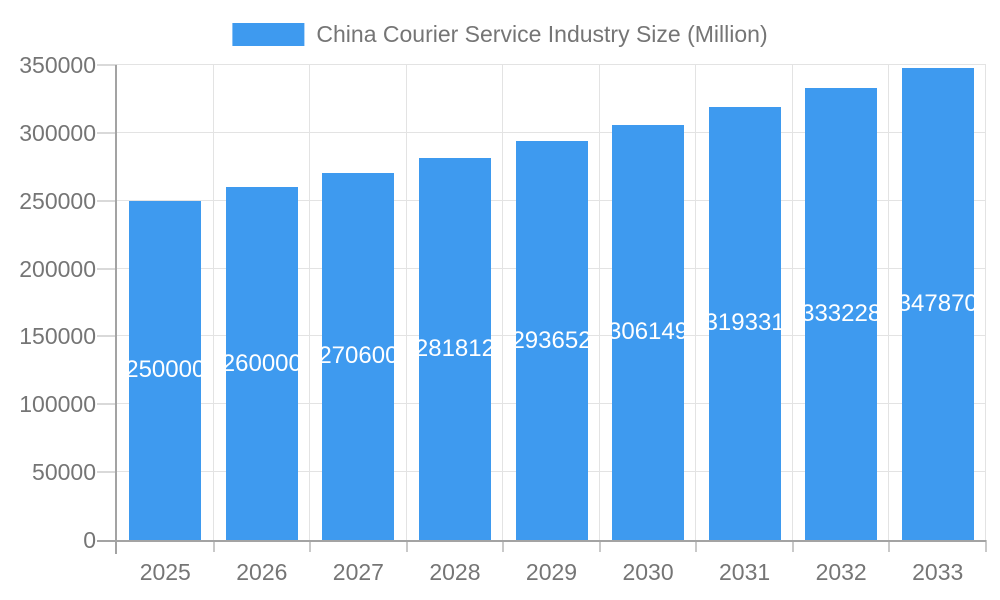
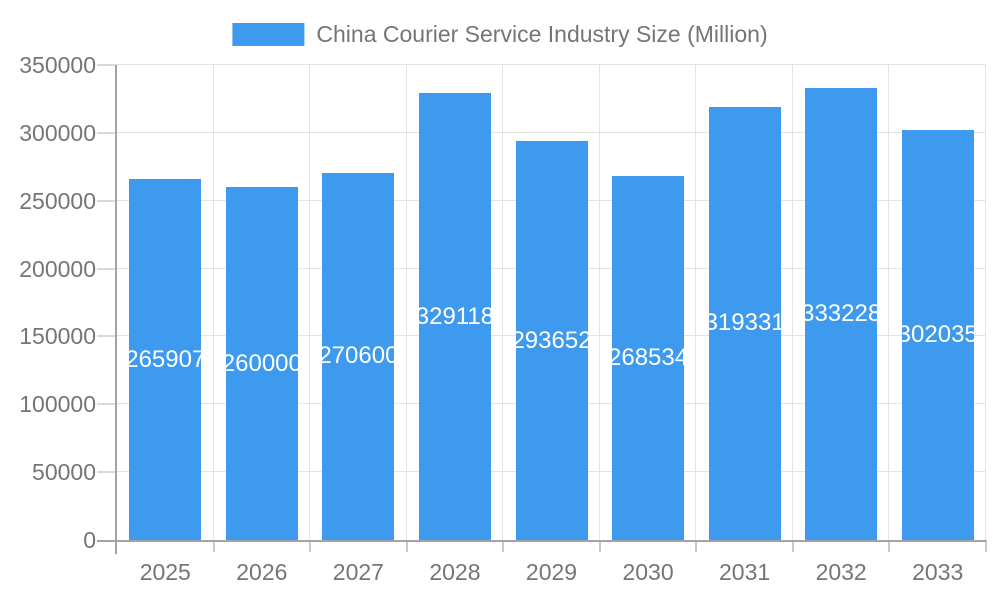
2025: 250000 -> 265907
2028: 281812 -> 329118
2030: 306149 -> 268534
2033: 347870 -> 302035
